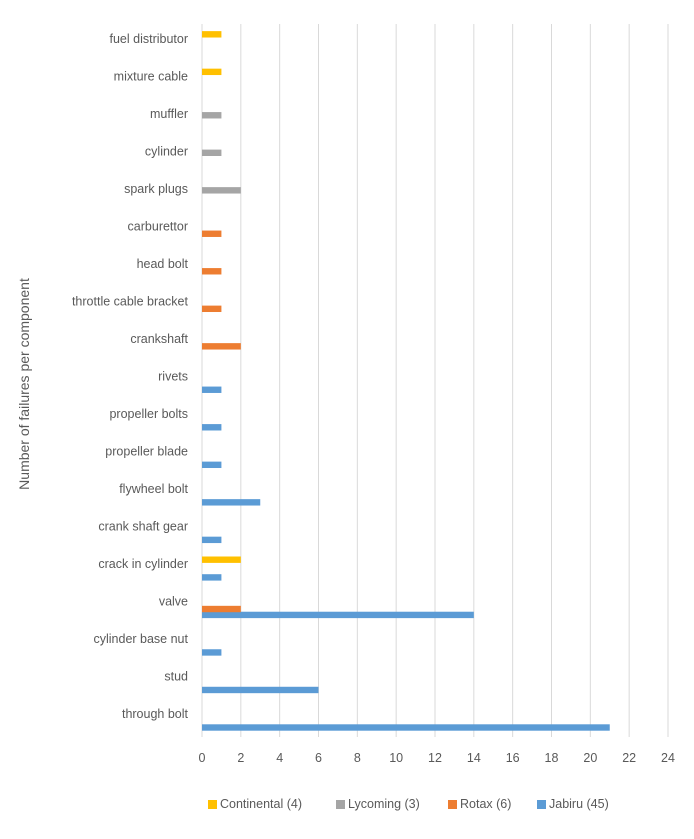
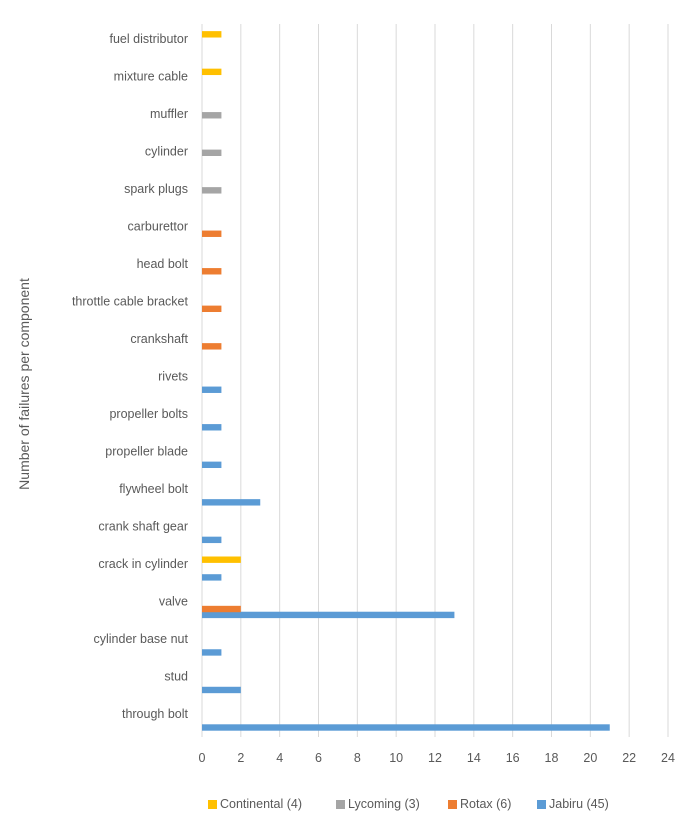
Jabiru (45)/stud: 6 -> 2
Jabiru (45)/valve: 14 -> 13
Rotax (6)/crankshaft: 2 -> 1
Lycoming (3)/spark plugs: 2 -> 1
